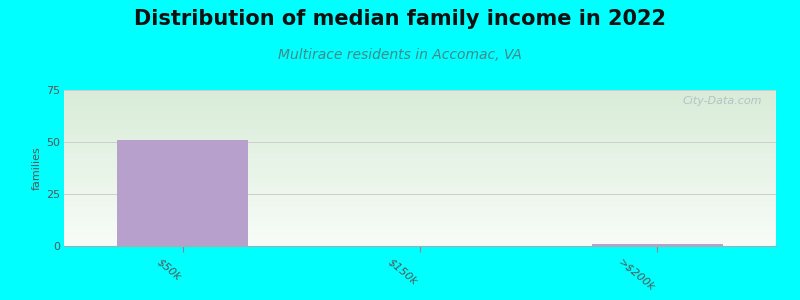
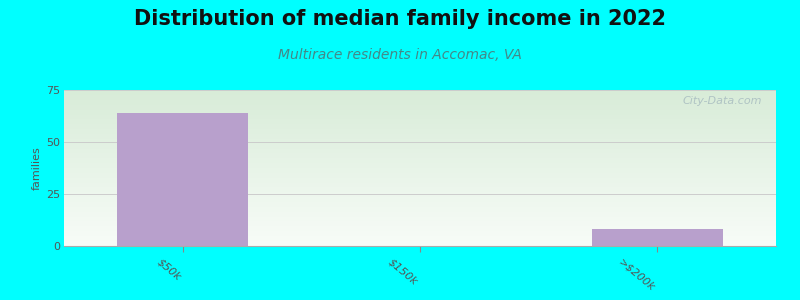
$50k: 51 -> 64
>$200k: 1 -> 8
